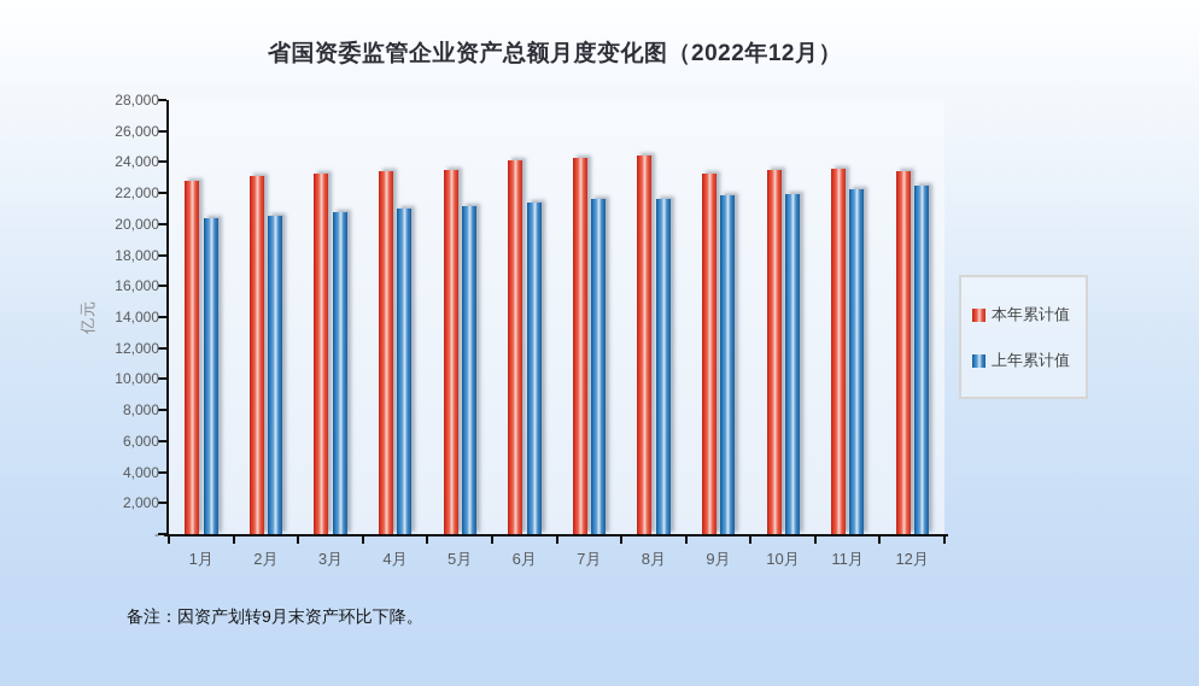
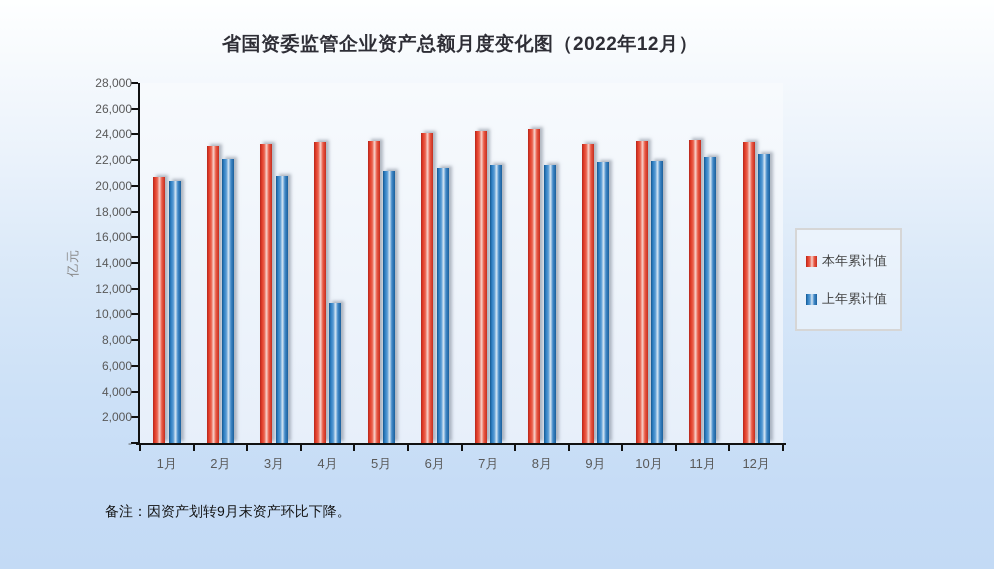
本年累计值/1月: 22800 -> 20700
上年累计值/2月: 20500 -> 22100
上年累计值/4月: 21000 -> 10900
